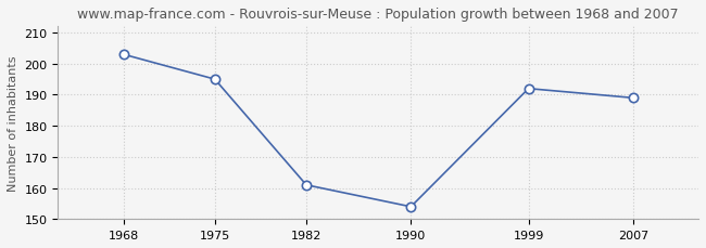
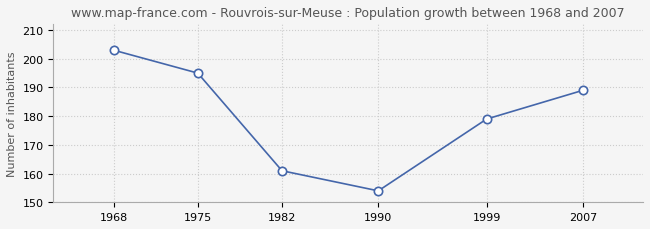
1999: 192 -> 179
